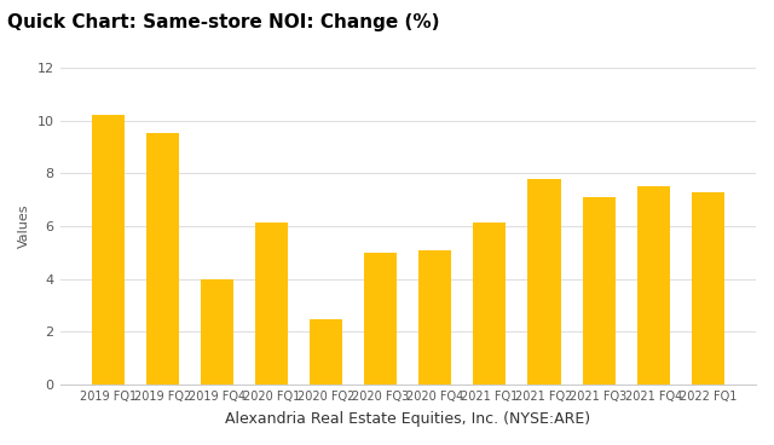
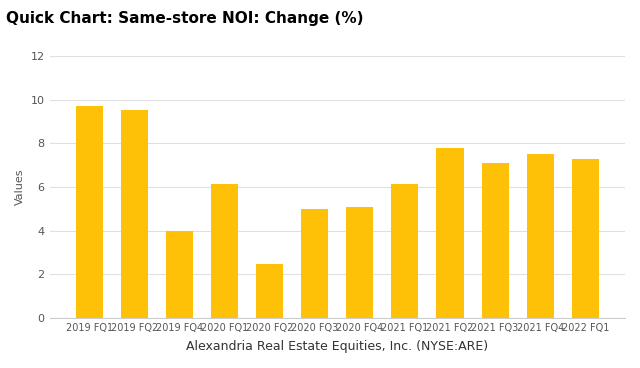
2019 FQ1: 10.20 -> 9.70
